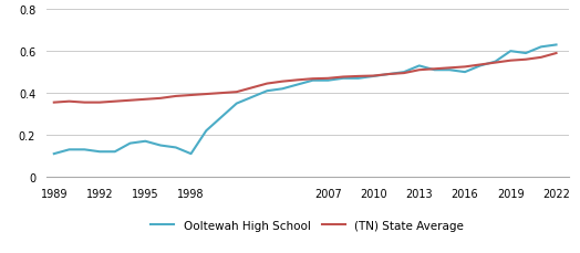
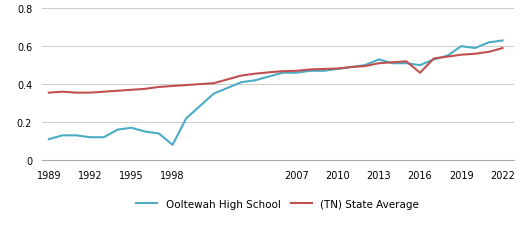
Ooltewah High School/1998: 0.11 -> 0.08
(TN) State Average/2016: 0.53 -> 0.46
